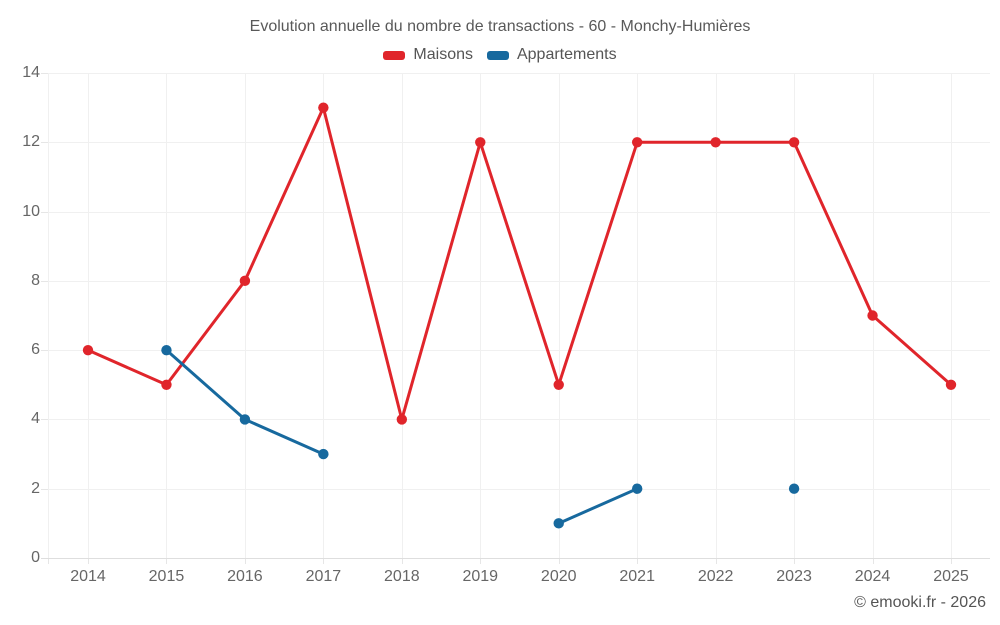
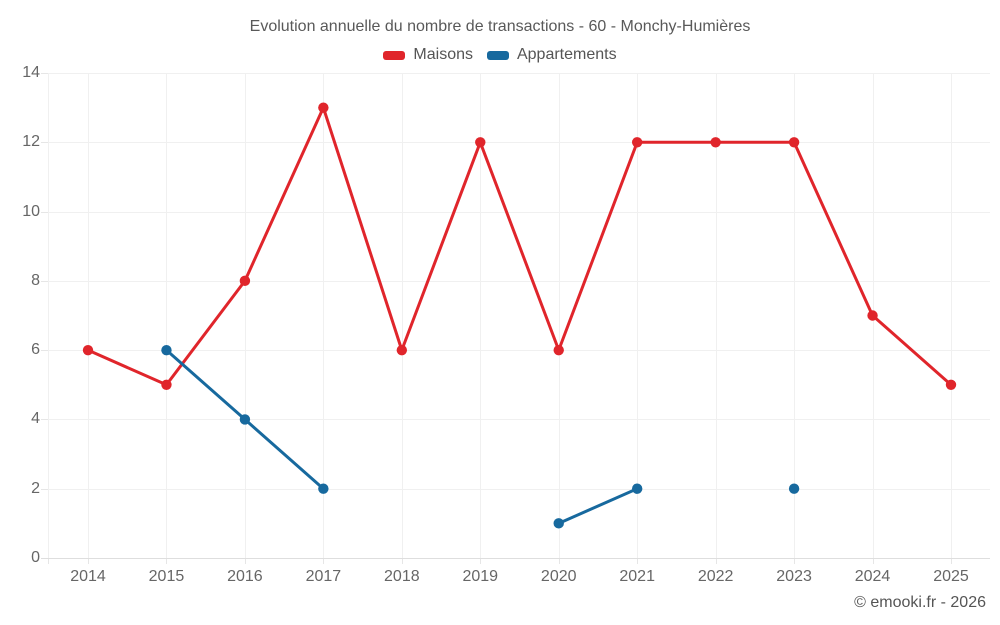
Appartements/2017: 3 -> 2
Maisons/2018: 4 -> 6
Maisons/2020: 5 -> 6
